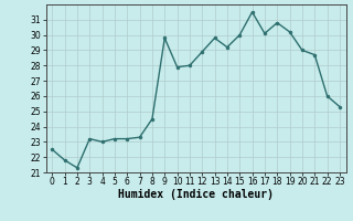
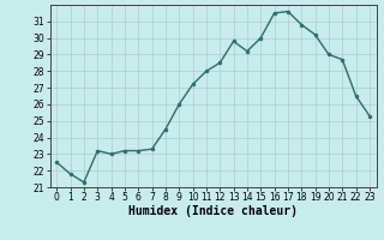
9: 29.8 -> 26.0
10: 27.9 -> 27.2
12: 28.9 -> 28.5
17: 30.1 -> 31.6
22: 26.0 -> 26.5
